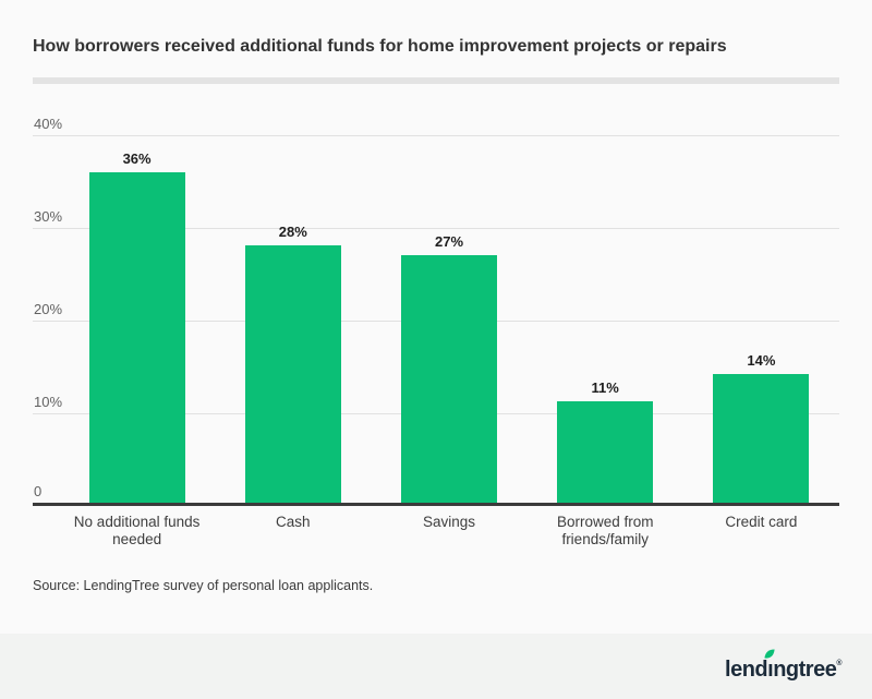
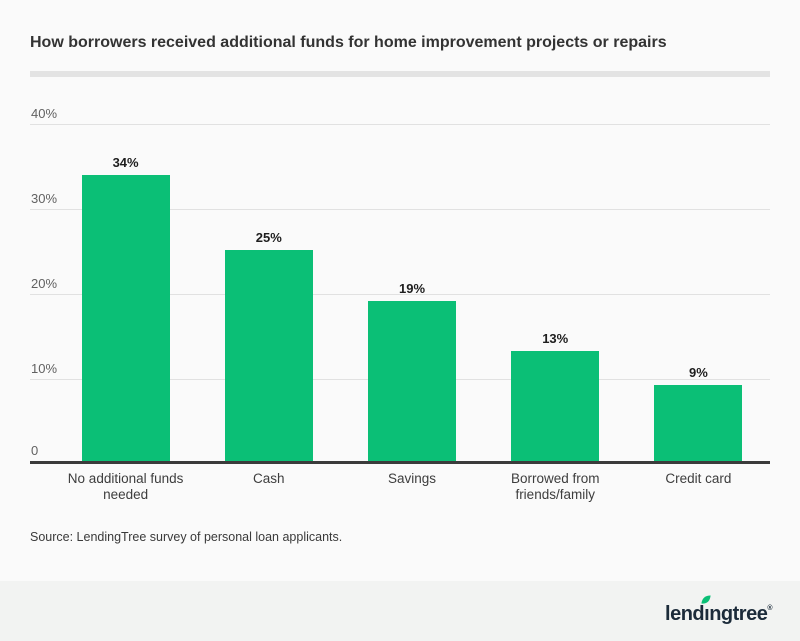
No additional funds needed: 36% -> 34%
Cash: 28% -> 25%
Savings: 27% -> 19%
Borrowed from friends/family: 11% -> 13%
Credit card: 14% -> 9%
